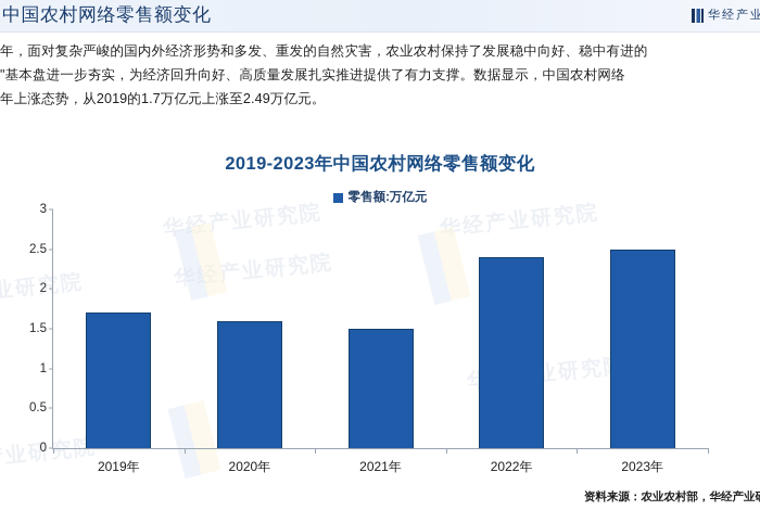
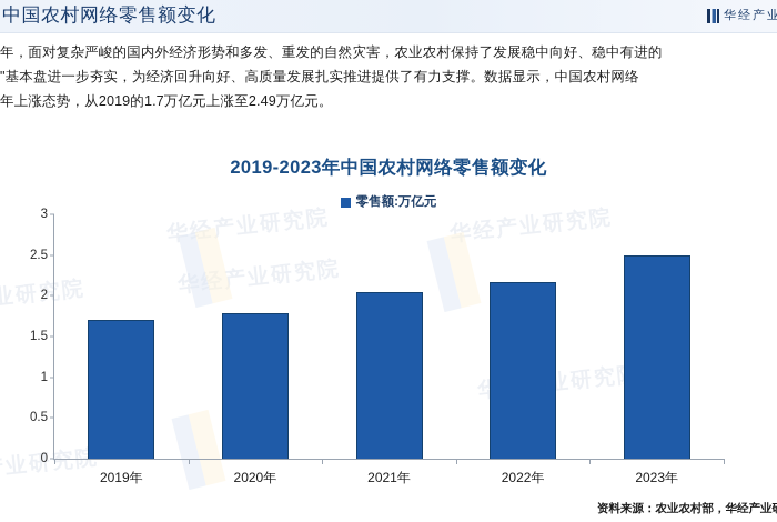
2020年: 1.6 -> 1.8
2021年: 1.5 -> 2.0
2022年: 2.4 -> 2.2
